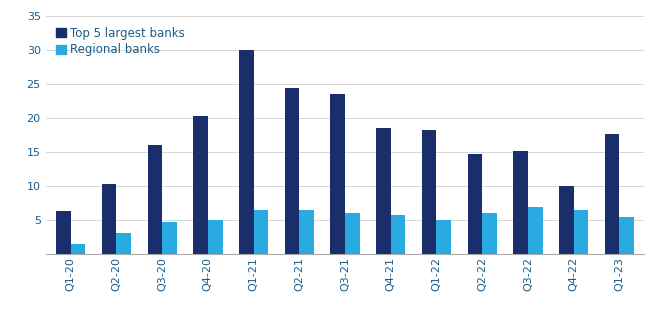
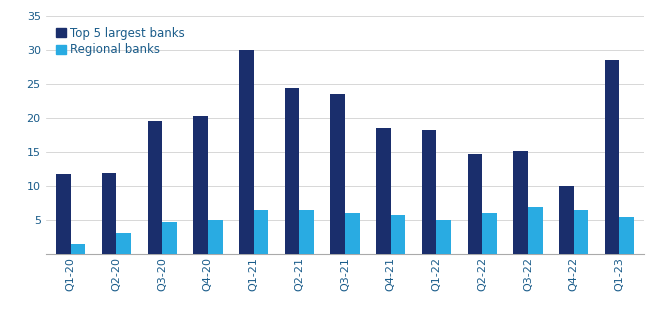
Top 5 largest banks/Q1-20: 6.3 -> 11.8
Top 5 largest banks/Q2-20: 10.4 -> 12.0
Top 5 largest banks/Q3-20: 16.0 -> 19.6
Top 5 largest banks/Q1-23: 17.7 -> 28.6
